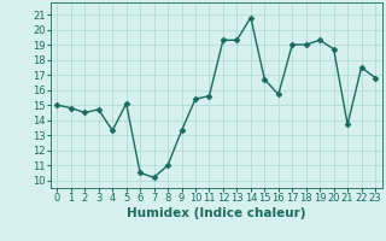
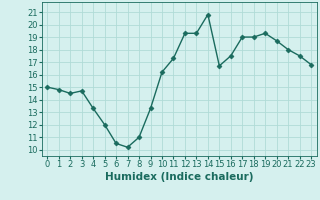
5: 15.1 -> 12.0
10: 15.4 -> 16.2
11: 15.6 -> 17.3
16: 15.7 -> 17.5
21: 13.7 -> 18.0
